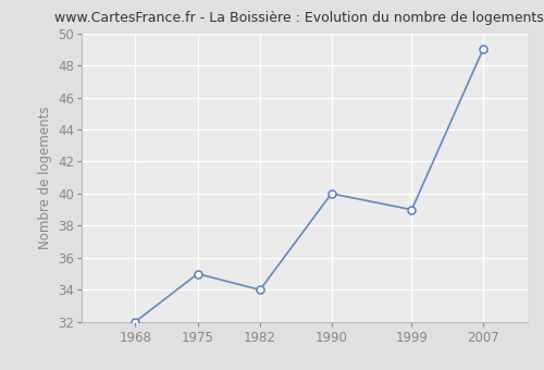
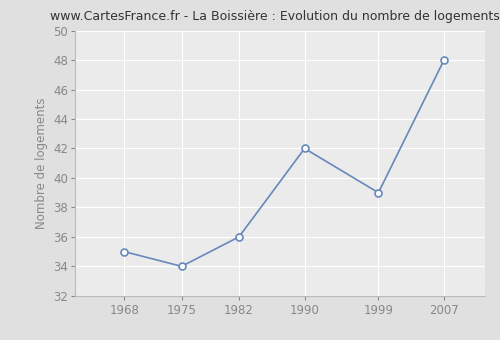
1968: 32 -> 35
1975: 35 -> 34
1982: 34 -> 36
1990: 40 -> 42
2007: 49 -> 48
